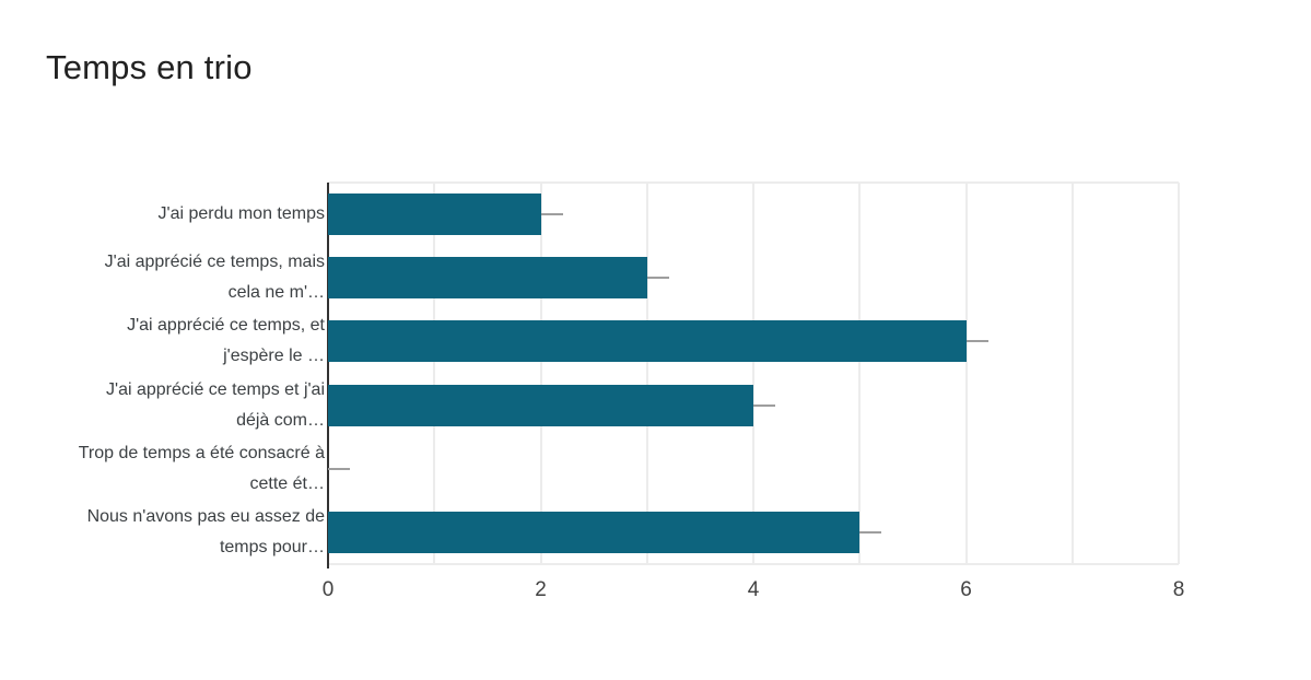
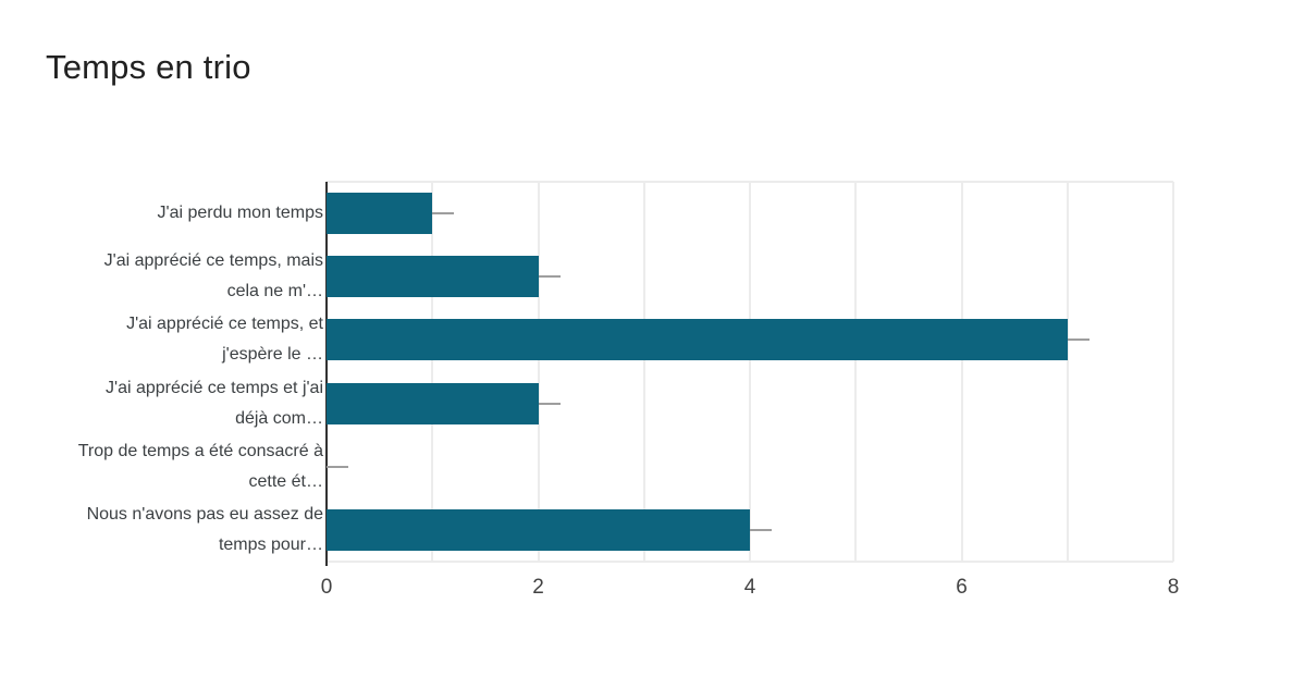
J'ai perdu mon temps: 2 -> 1
J'ai apprécié ce temps, mais cela ne m'…: 3 -> 2
J'ai apprécié ce temps, et j'espère le …: 6 -> 7
J'ai apprécié ce temps et j'ai déjà com…: 4 -> 2
Nous n'avons pas eu assez de temps pour…: 5 -> 4
